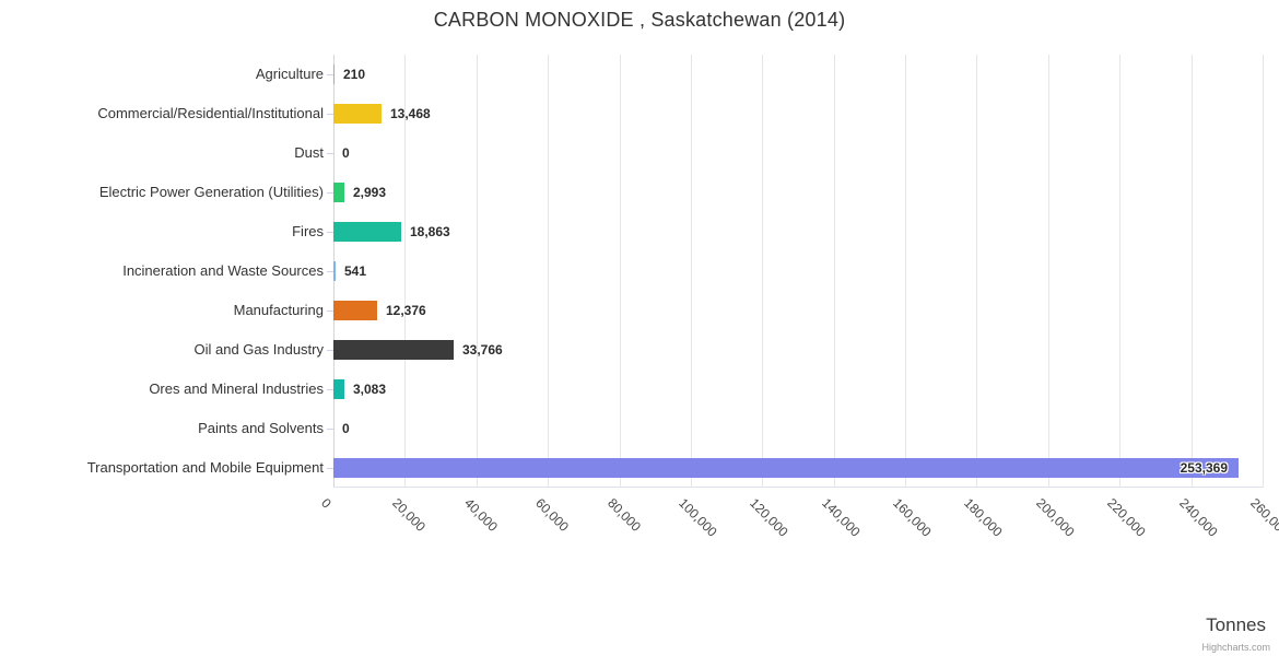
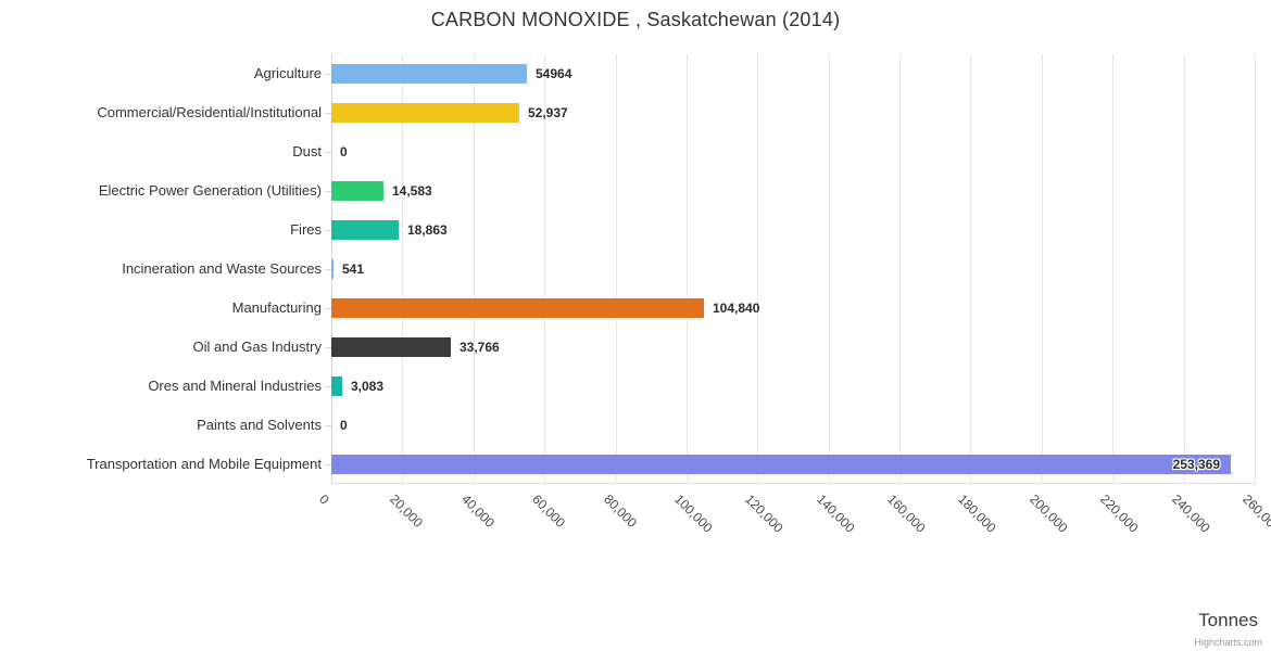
Agriculture: 210 -> 54964
Commercial/Residential/Institutional: 13,468 -> 52,937
Electric Power Generation (Utilities): 2,993 -> 14,583
Manufacturing: 12,376 -> 104,840
